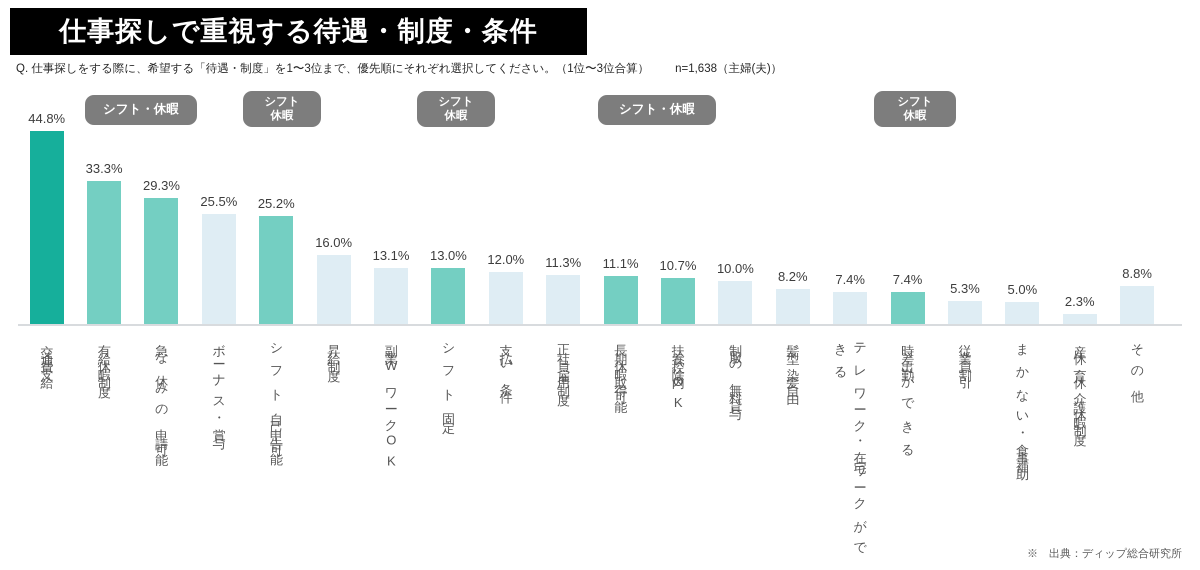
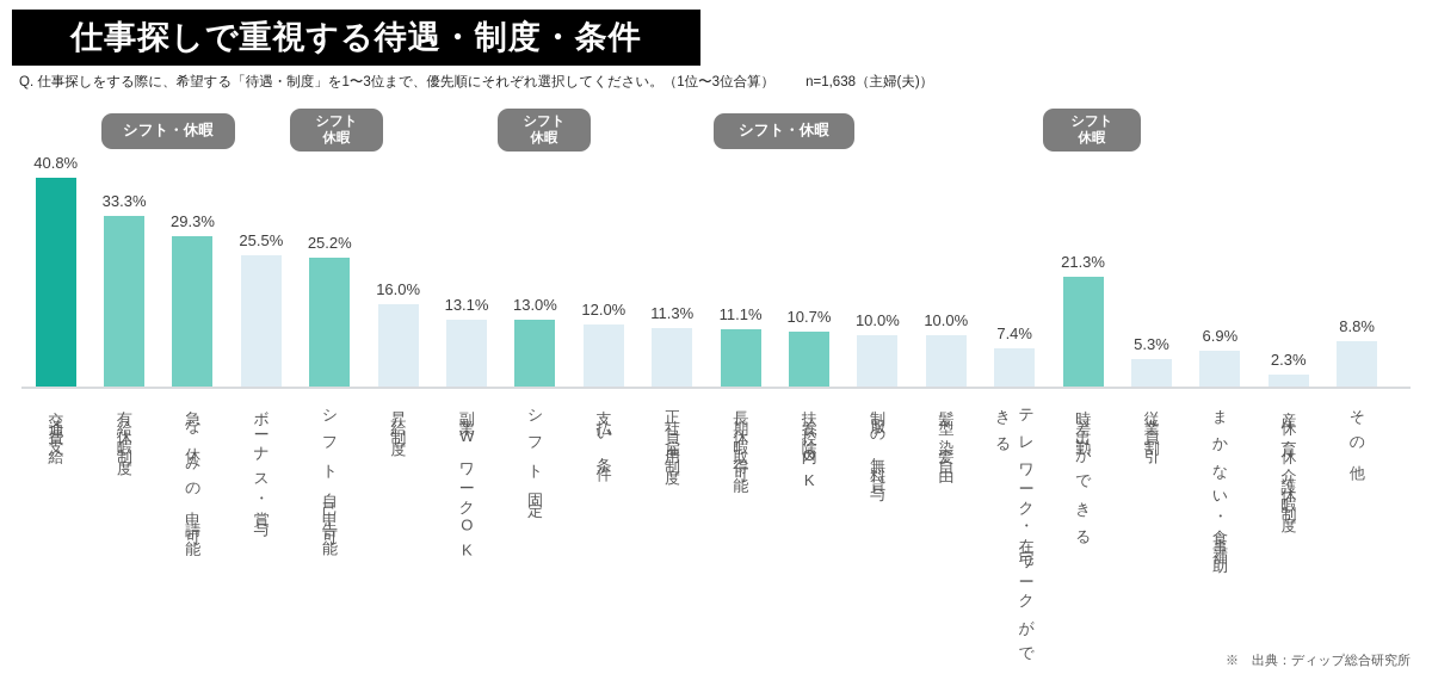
交通費支給: 44.8% -> 40.8%
髪型・染髪自由: 8.2% -> 10.0%
時差出勤ができる: 7.4% -> 21.3%
まかない・食事補助: 5.0% -> 6.9%
